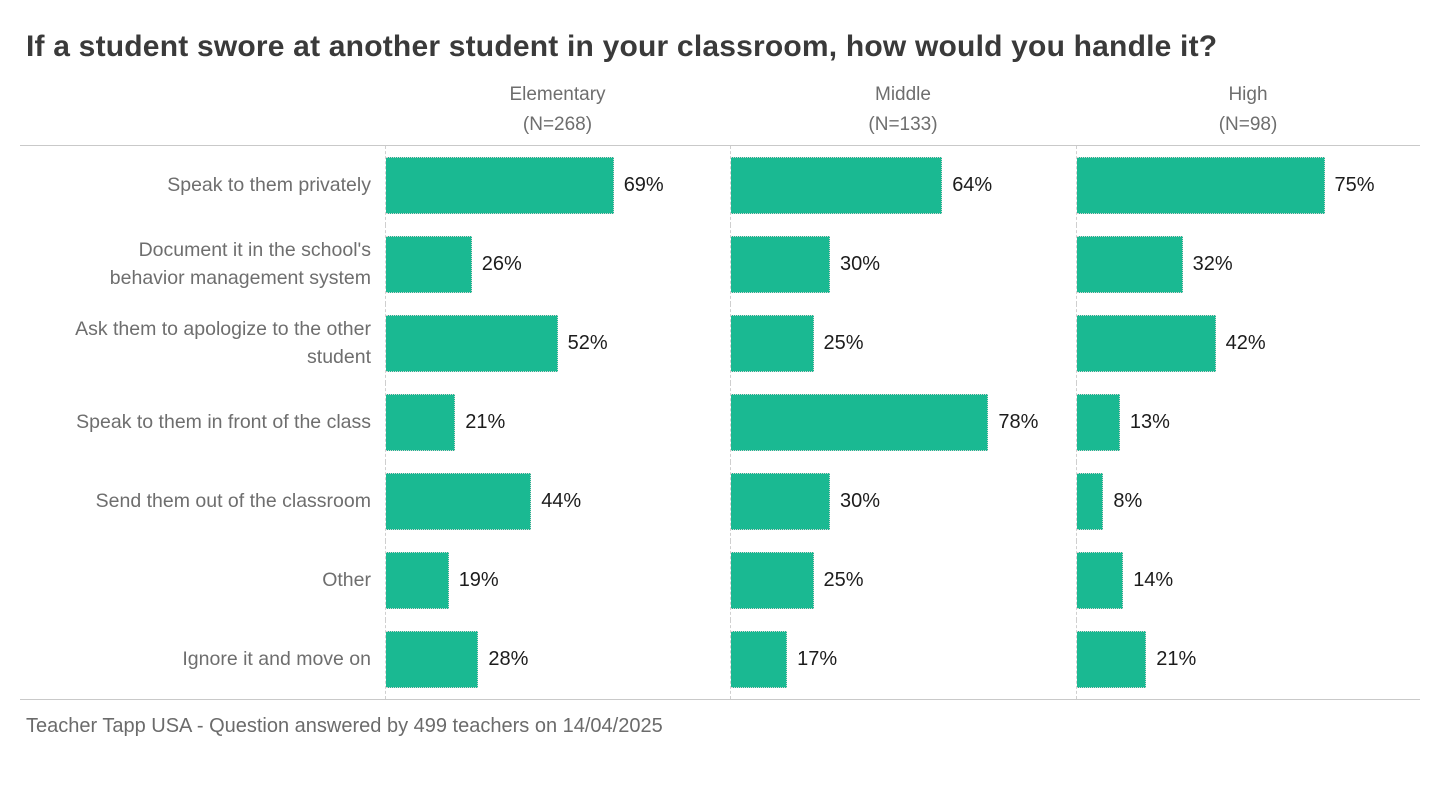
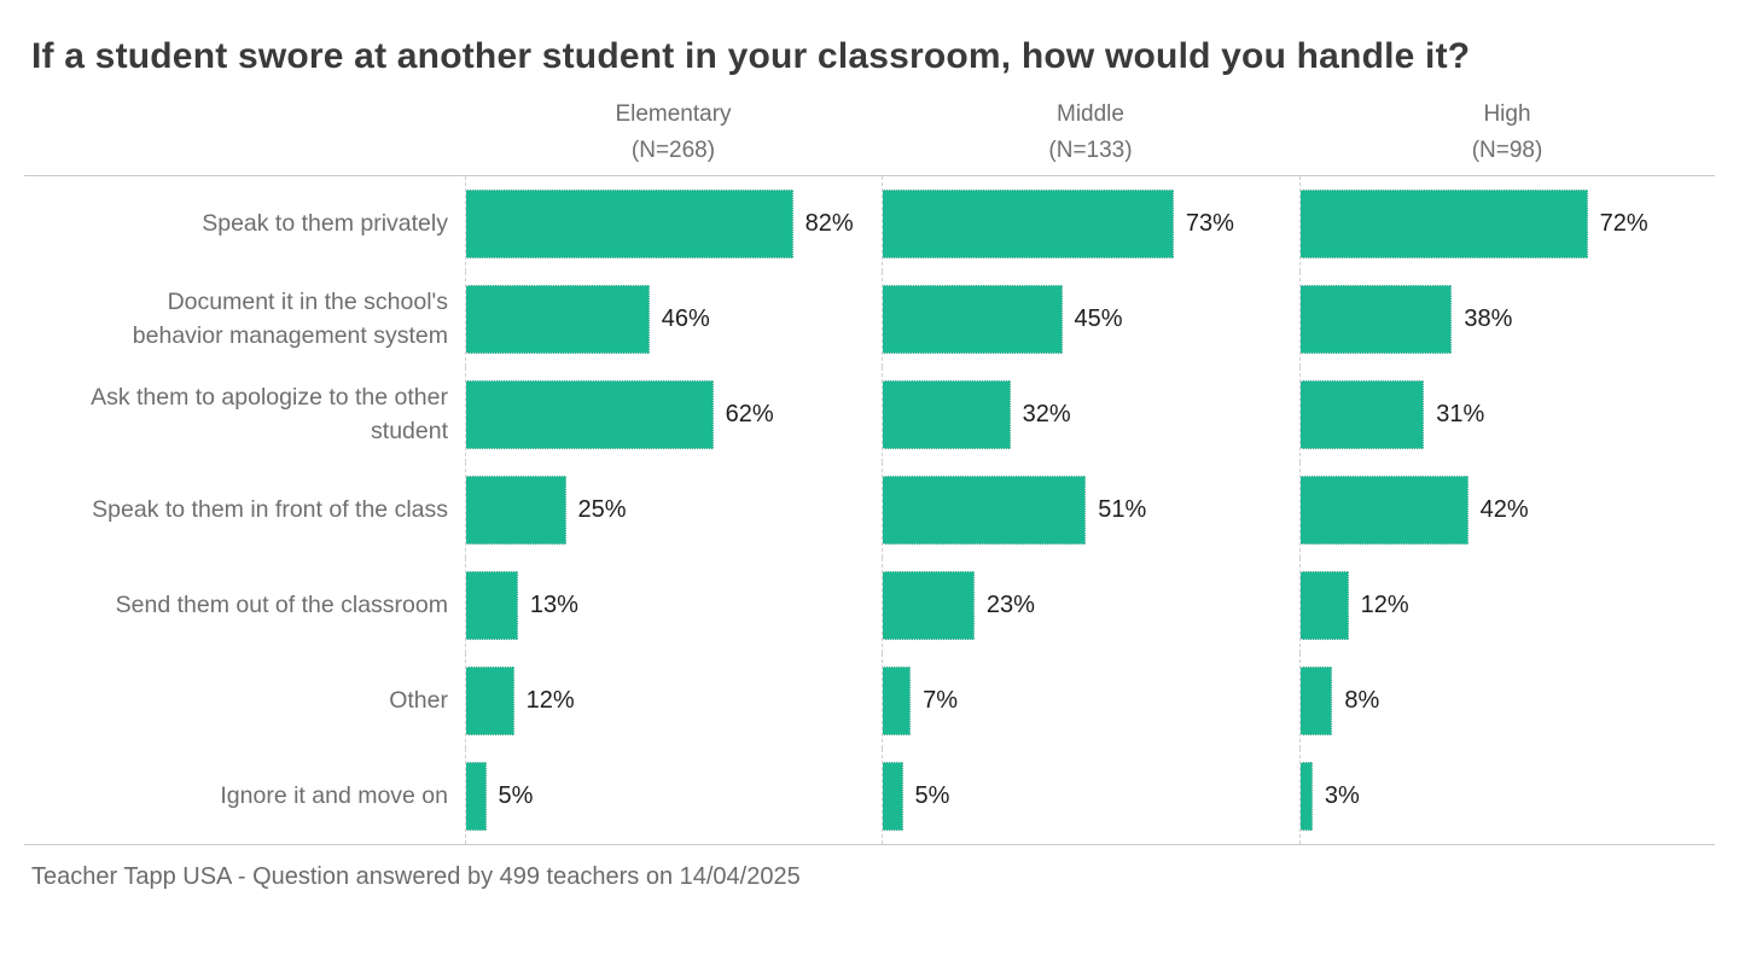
Elementary/Speak to them privately: 69% -> 82%
Middle/Speak to them privately: 64% -> 73%
High/Speak to them privately: 75% -> 72%
Elementary/Document it in the school's behavior management system: 26% -> 46%
Middle/Document it in the school's behavior management system: 30% -> 45%
High/Document it in the school's behavior management system: 32% -> 38%
Elementary/Ask them to apologize to the other student: 52% -> 62%
Middle/Ask them to apologize to the other student: 25% -> 32%
High/Ask them to apologize to the other student: 42% -> 31%
Elementary/Speak to them in front of the class: 21% -> 25%
Middle/Speak to them in front of the class: 78% -> 51%
High/Speak to them in front of the class: 13% -> 42%
Elementary/Send them out of the classroom: 44% -> 13%
Middle/Send them out of the classroom: 30% -> 23%
High/Send them out of the classroom: 8% -> 12%
Elementary/Other: 19% -> 12%
Middle/Other: 25% -> 7%
High/Other: 14% -> 8%
Elementary/Ignore it and move on: 28% -> 5%
Middle/Ignore it and move on: 17% -> 5%
High/Ignore it and move on: 21% -> 3%
